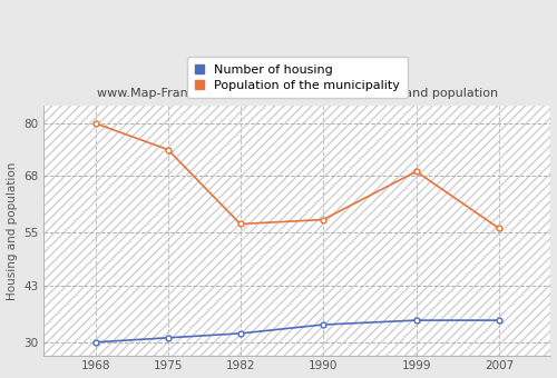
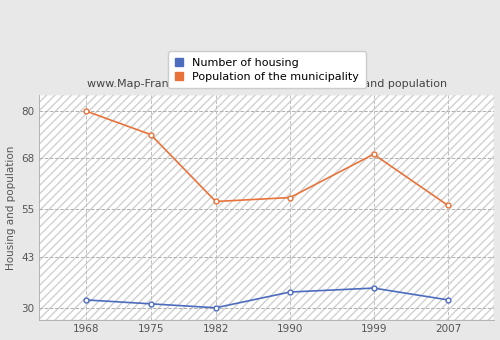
Number of housing/1968: 30 -> 32
Number of housing/1982: 32 -> 30
Number of housing/2007: 35 -> 32
